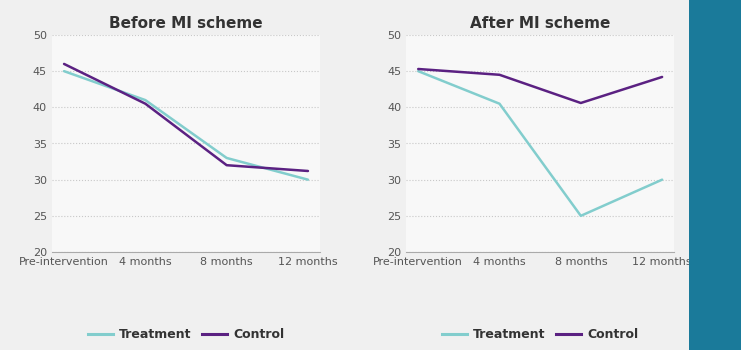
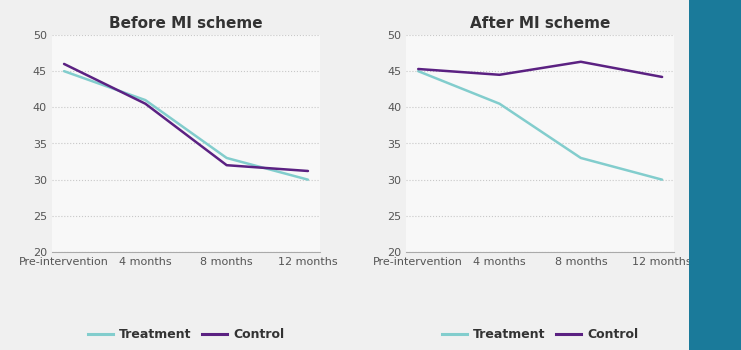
After MI scheme/Treatment/8 months: 25.0 -> 33.0
After MI scheme/Control/8 months: 40.6 -> 46.3
